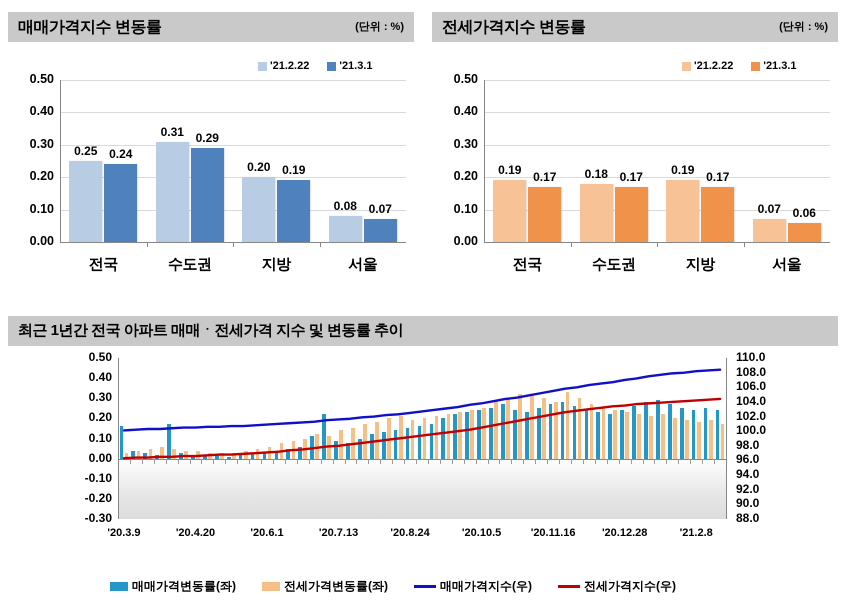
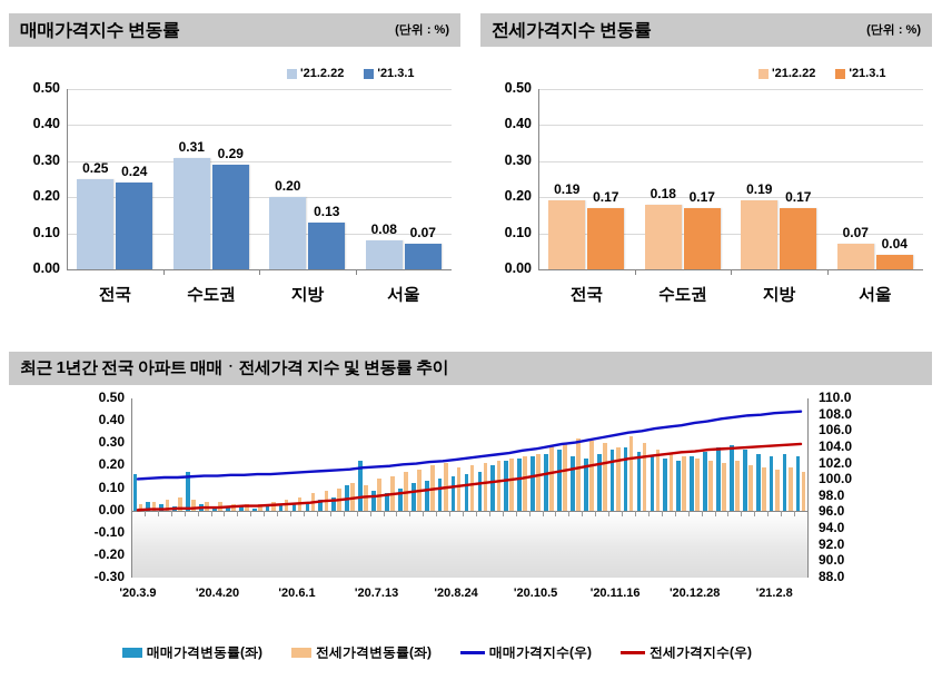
매매가격지수 변동률/'21.3.1/지방: 0.19 -> 0.13
전세가격지수 변동률/'21.3.1/서울: 0.06 -> 0.04
